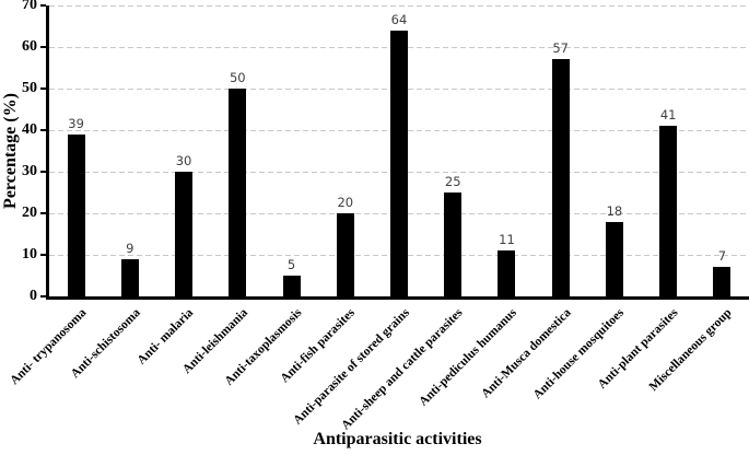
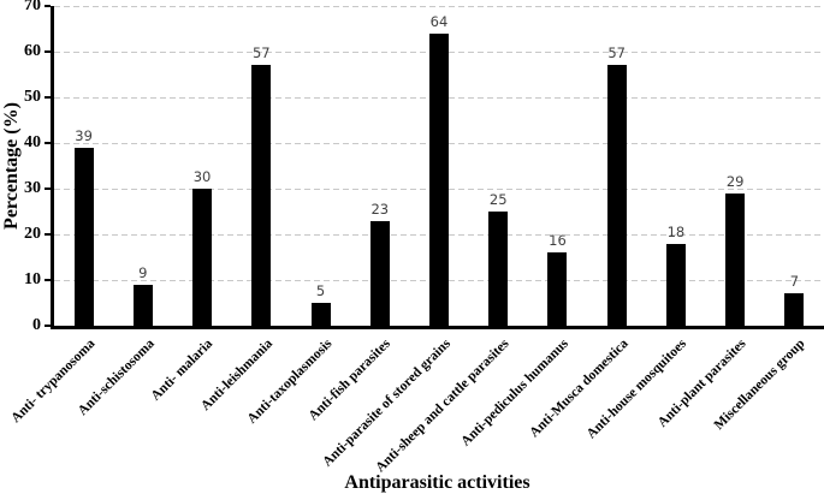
Anti-leishmania: 50 -> 57
Anti-fish parasites: 20 -> 23
Anti-pediculus humanus: 11 -> 16
Anti-plant parasites: 41 -> 29
